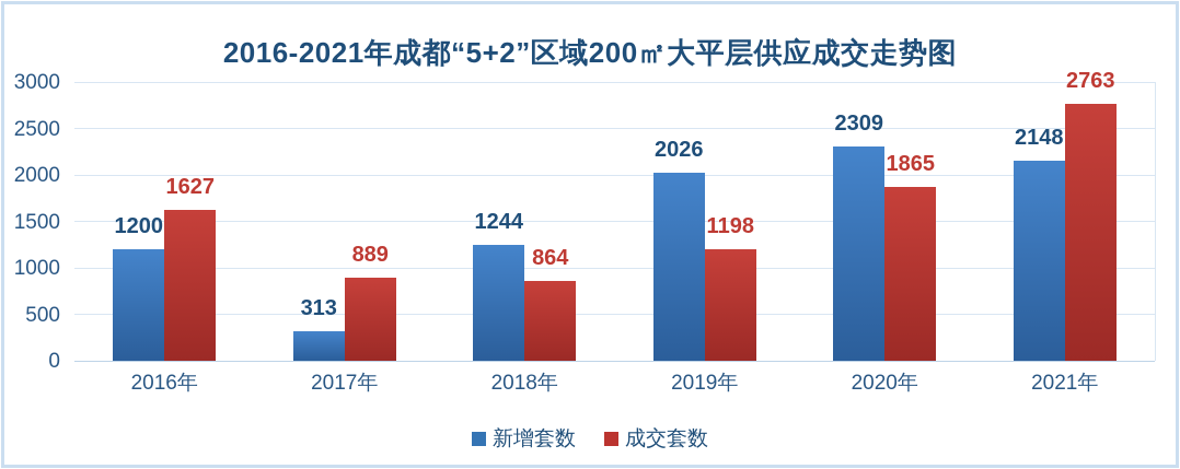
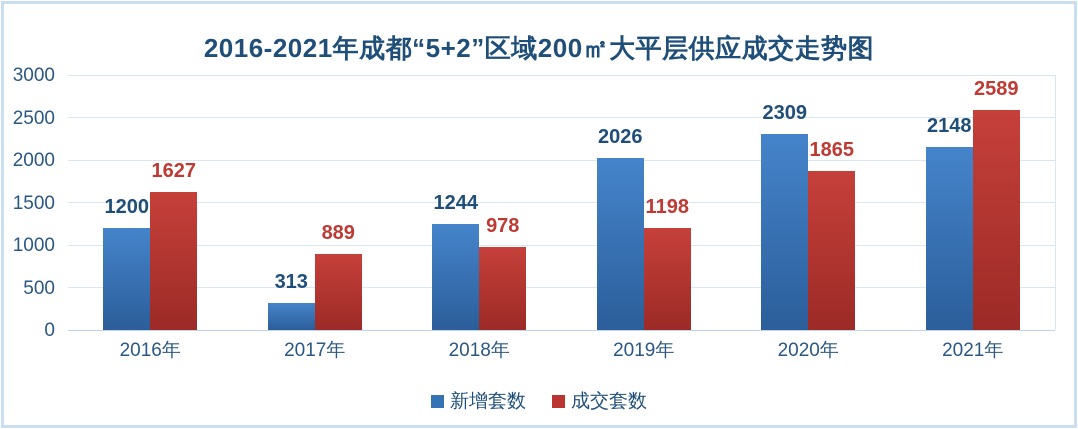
成交套数/2018年: 864 -> 978
成交套数/2021年: 2763 -> 2589
